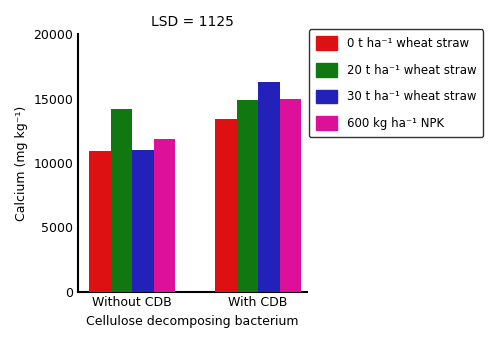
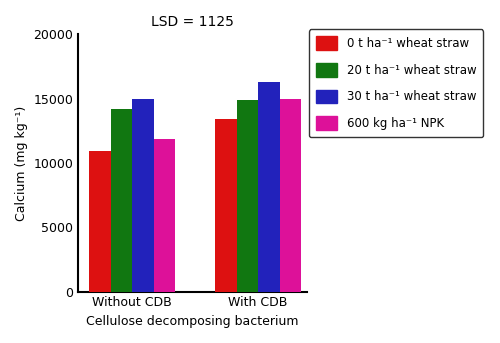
30 t ha⁻¹ wheat straw/Without CDB: 11000 -> 15000
